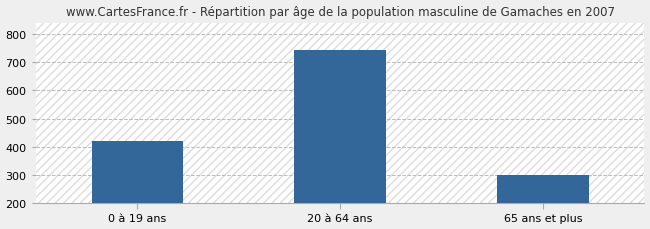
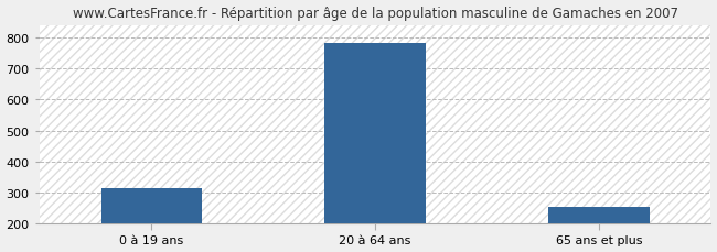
0 à 19 ans: 420 -> 315
20 à 64 ans: 745 -> 783
65 ans et plus: 300 -> 252
